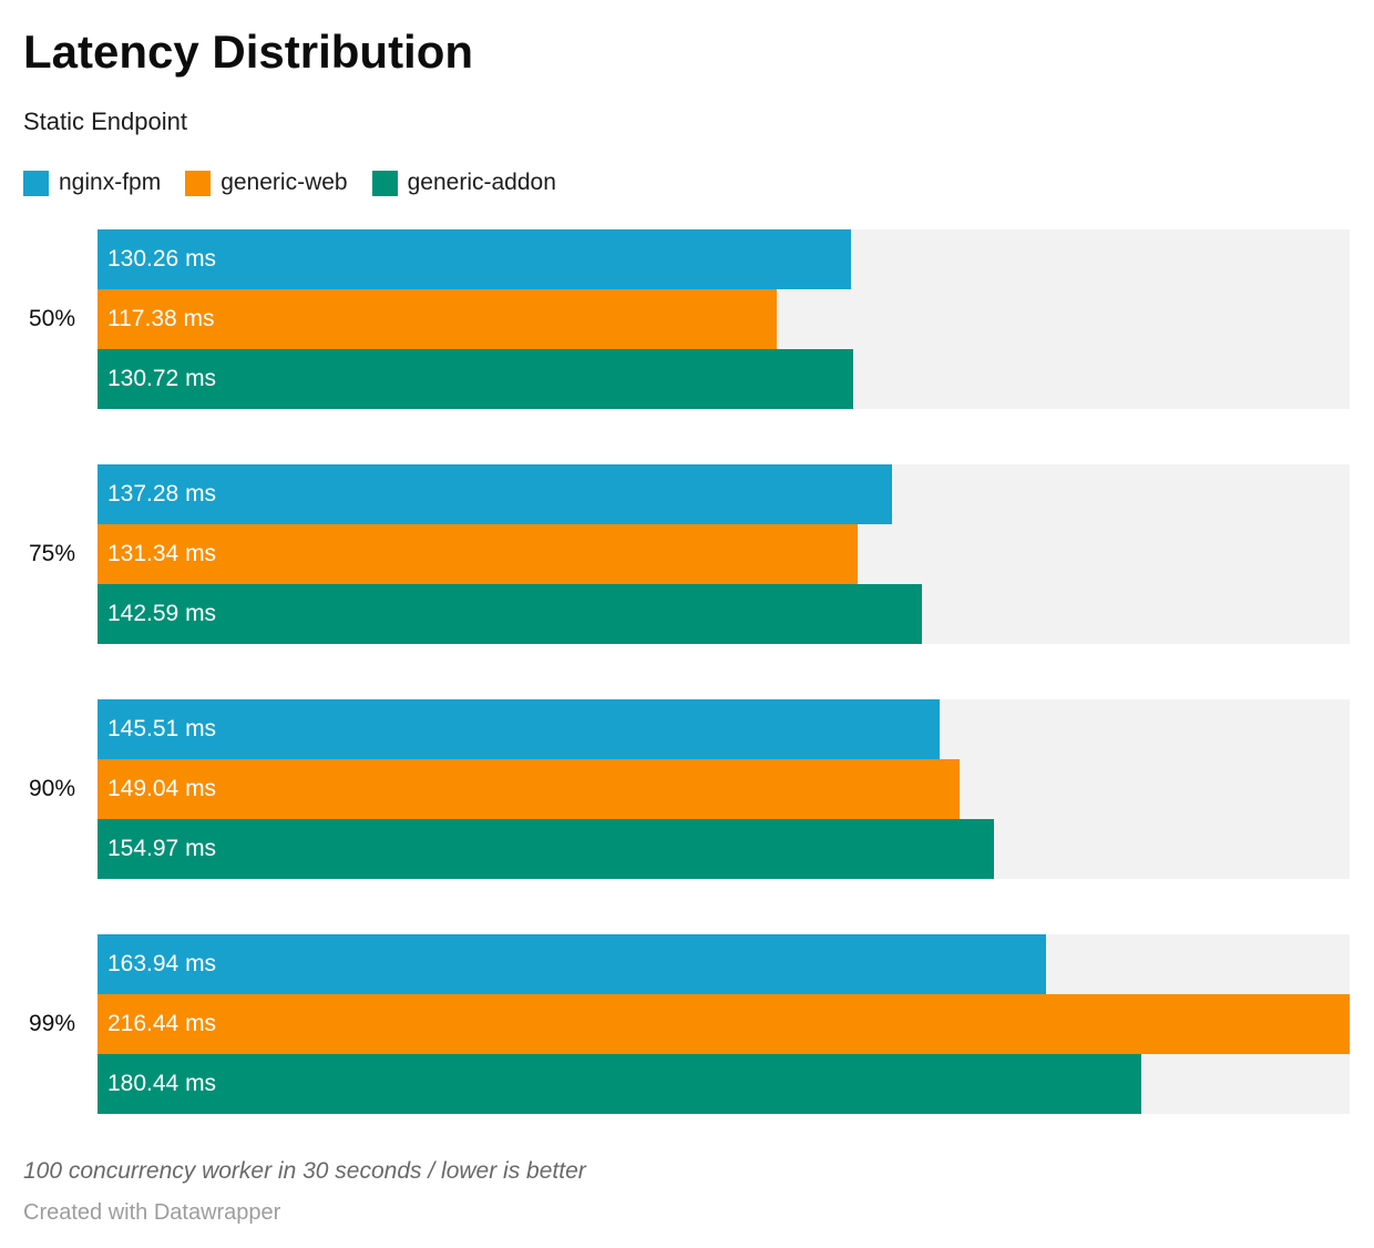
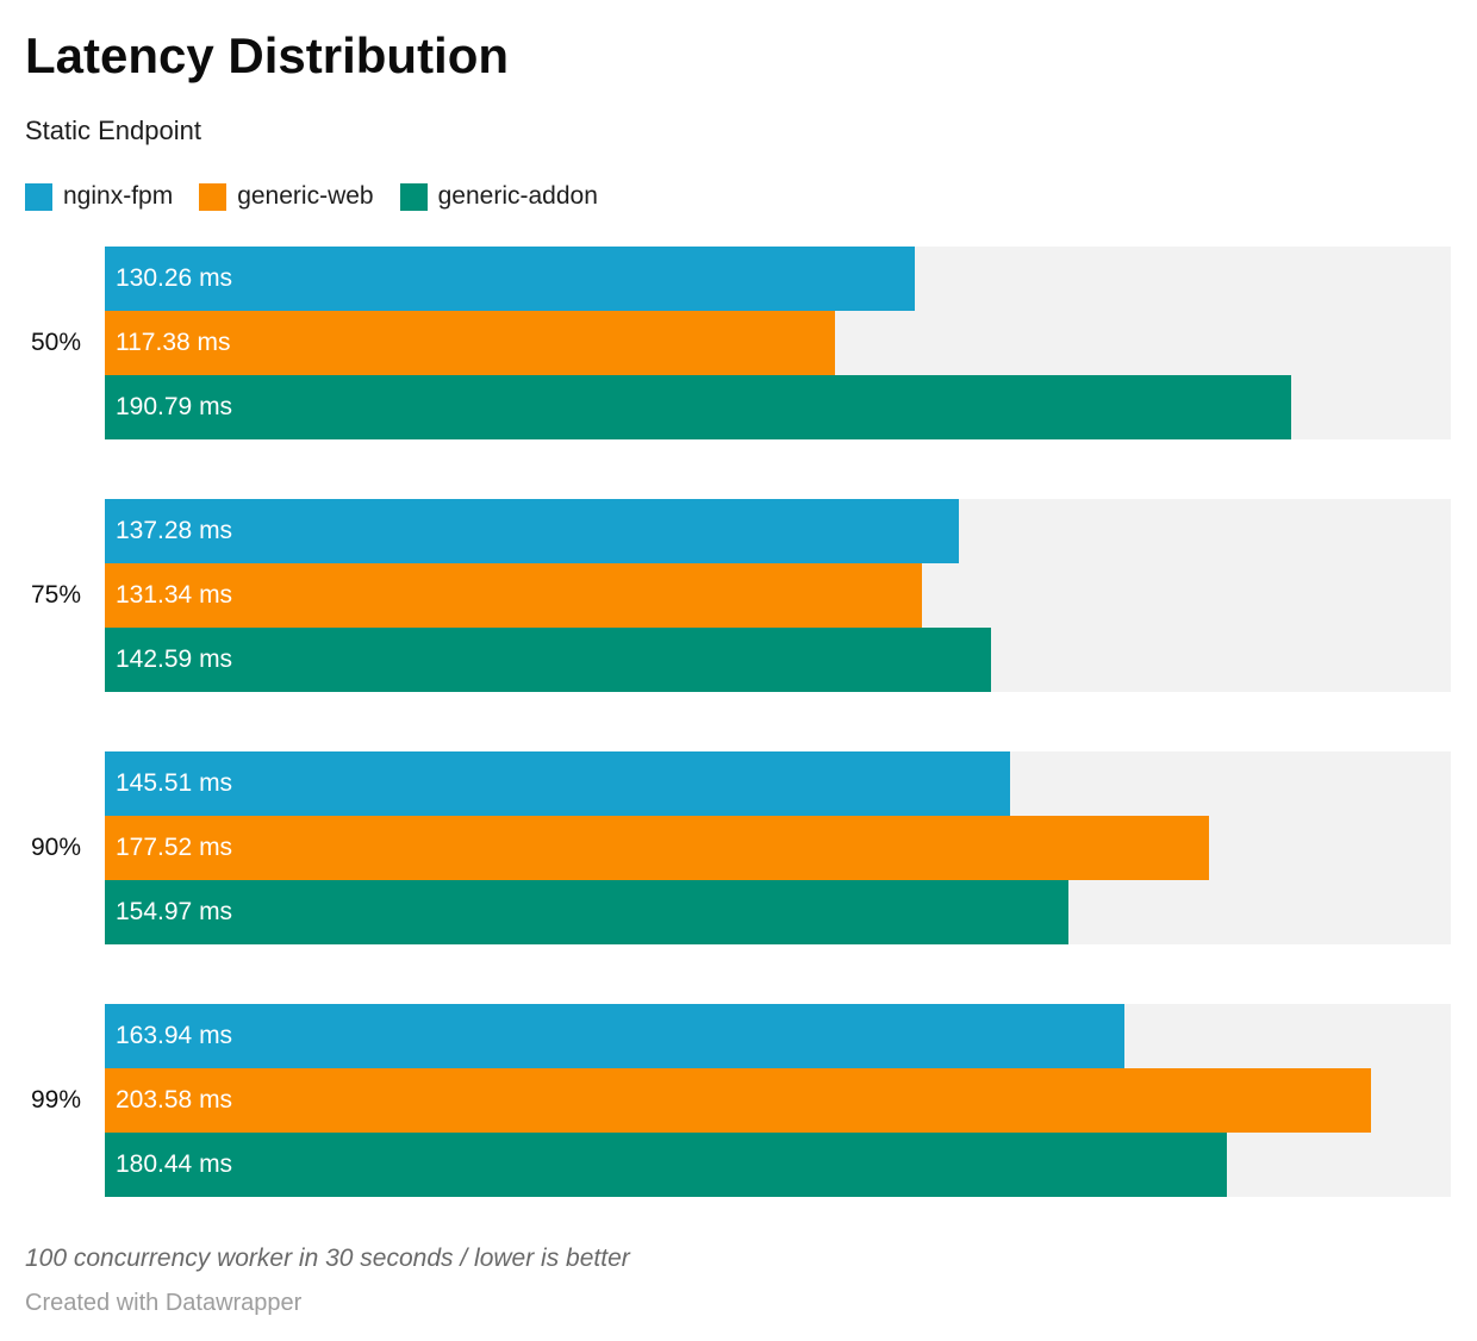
generic-addon/50%: 130.72 -> 190.79
generic-web/90%: 149.04 -> 177.52
generic-web/99%: 216.44 -> 203.58
